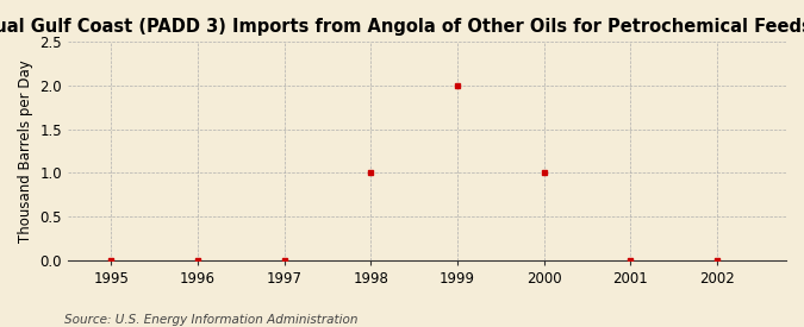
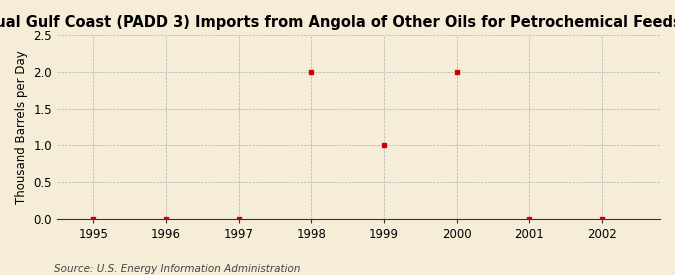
1998: 1 -> 2
1999: 2 -> 1
2000: 1 -> 2
